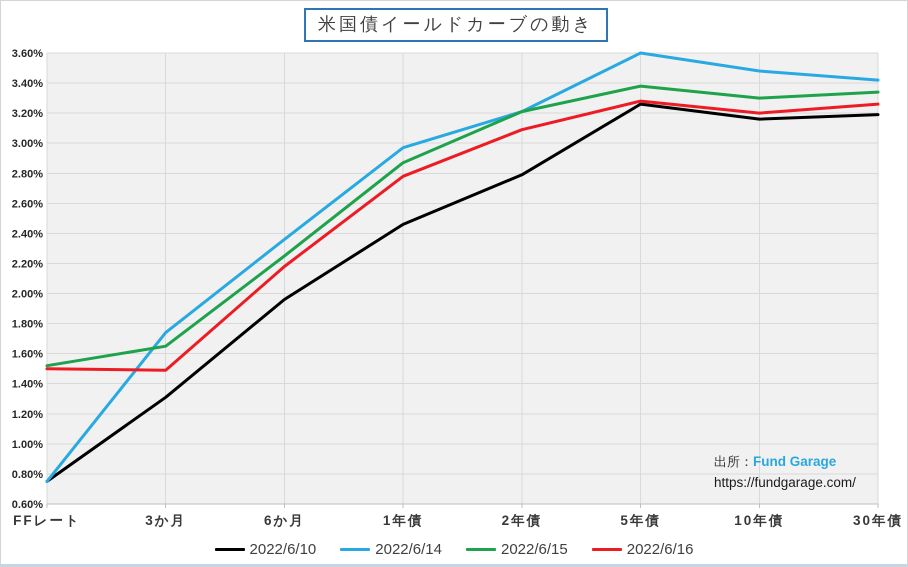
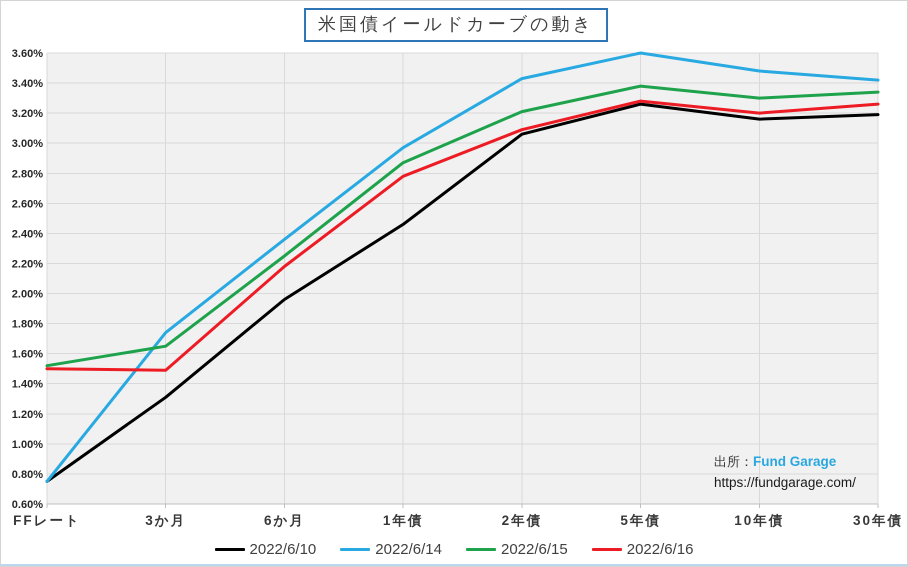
2022/6/10/2年債: 2.79% -> 3.06%
2022/6/14/2年債: 3.21% -> 3.43%
